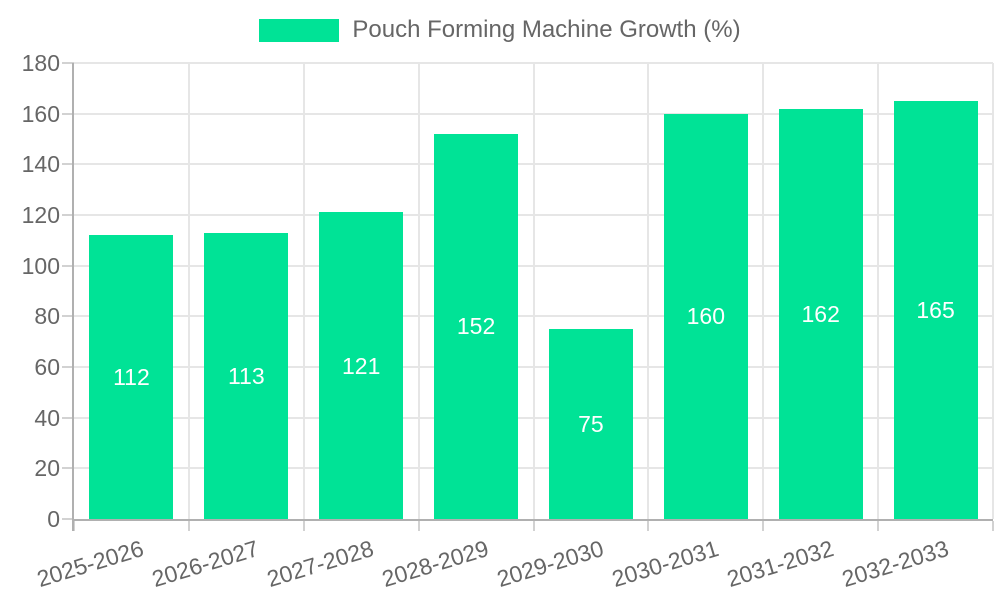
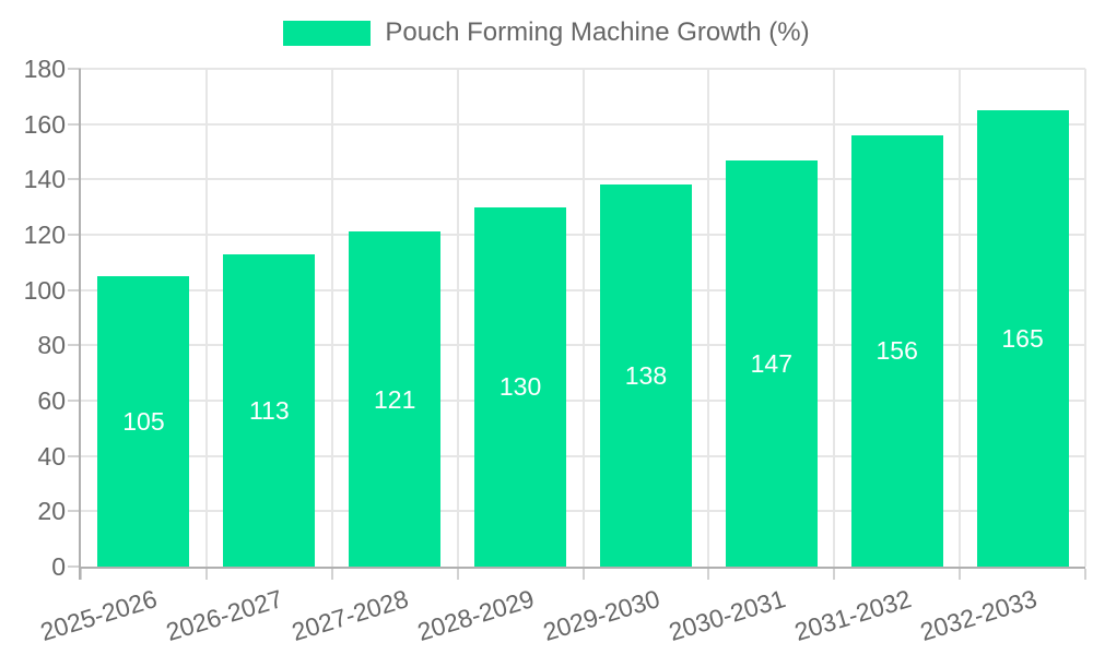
2025-2026: 112 -> 105
2028-2029: 152 -> 130
2029-2030: 75 -> 138
2030-2031: 160 -> 147
2031-2032: 162 -> 156
